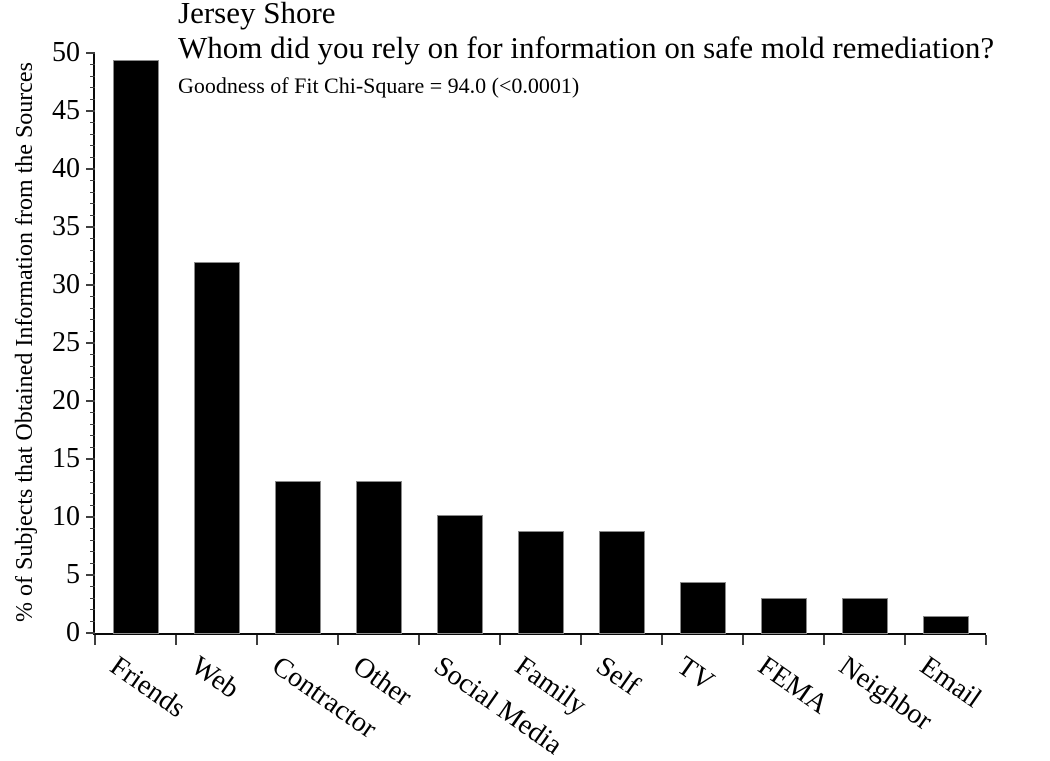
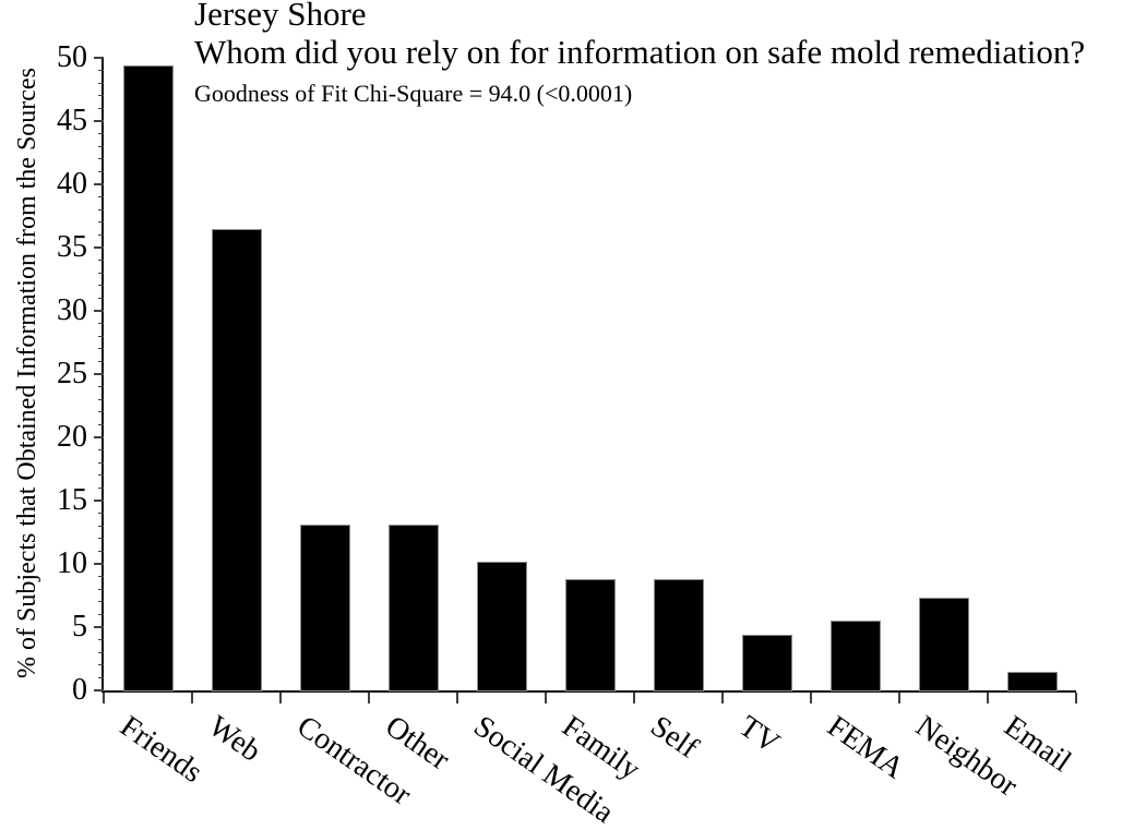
Web: 31.9 -> 36.4
FEMA: 2.9 -> 5.4
Neighbor: 2.9 -> 7.2
